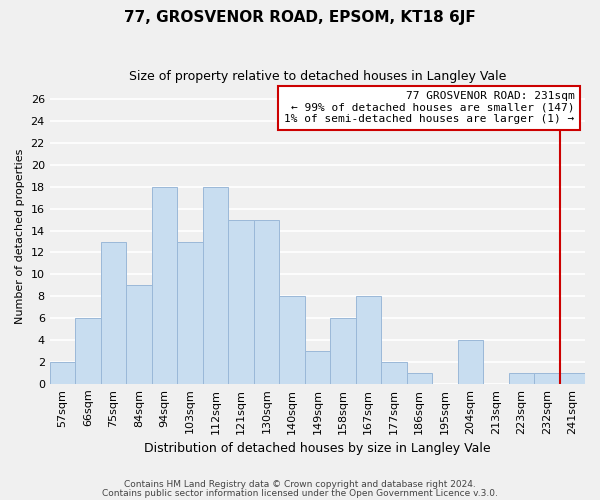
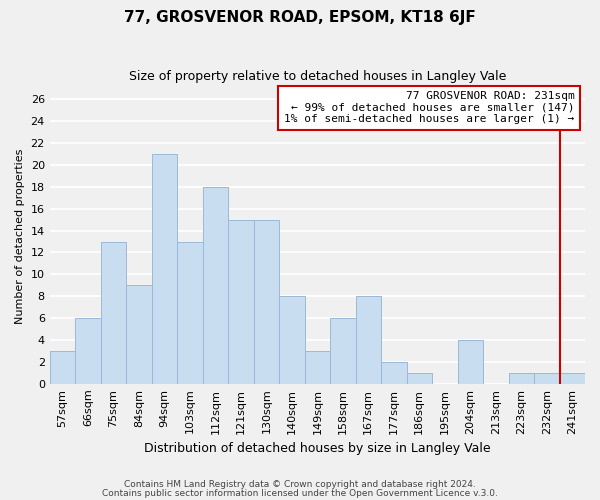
57sqm: 2 -> 3
94sqm: 18 -> 21
